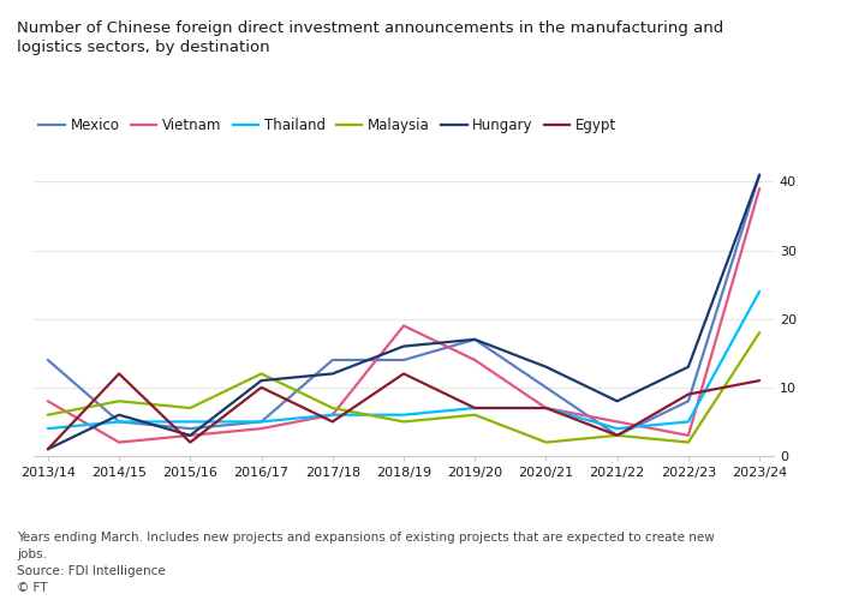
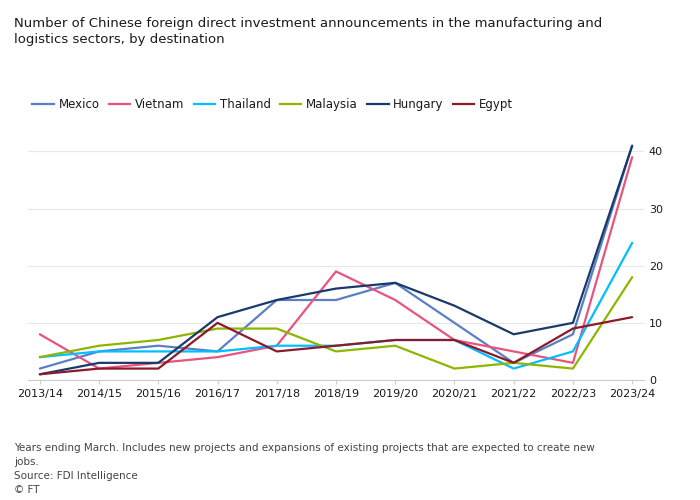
Mexico/2013/14: 14 -> 2
Malaysia/2013/14: 6 -> 4
Malaysia/2014/15: 8 -> 6
Hungary/2014/15: 6 -> 3
Egypt/2014/15: 12 -> 2
Mexico/2015/16: 4 -> 6
Malaysia/2016/17: 12 -> 9
Malaysia/2017/18: 7 -> 9
Hungary/2017/18: 12 -> 14
Egypt/2018/19: 12 -> 6
Thailand/2021/22: 4 -> 2
Hungary/2022/23: 13 -> 10
